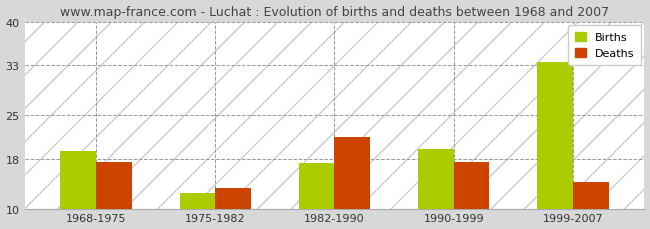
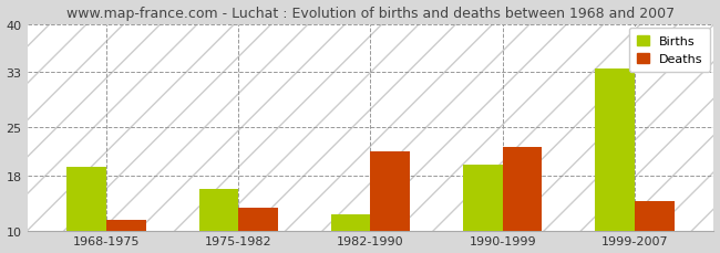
Deaths/1968-1975: 17.5 -> 11.6
Births/1975-1982: 12.5 -> 16.0
Births/1982-1990: 17.3 -> 12.4
Deaths/1990-1999: 17.5 -> 22.2
